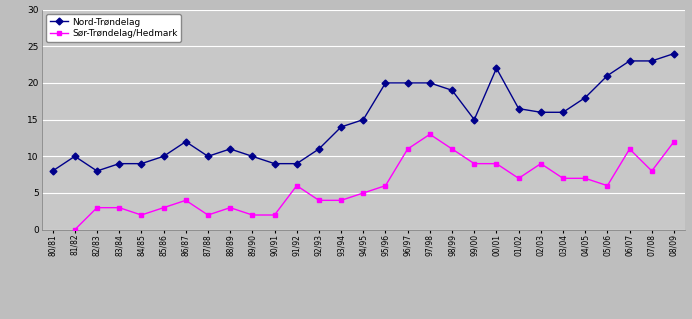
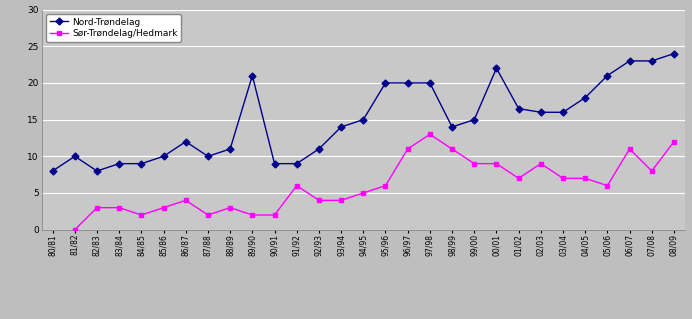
Nord-Trøndelag/89/90: 10.0 -> 21.0
Nord-Trøndelag/98/99: 19.0 -> 14.0
